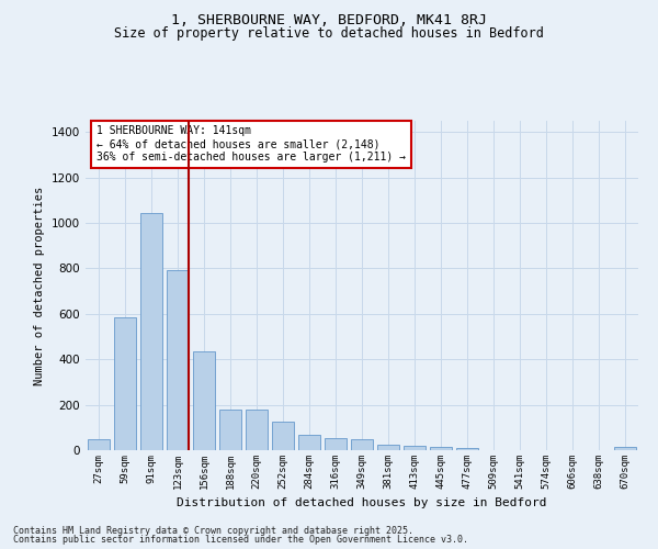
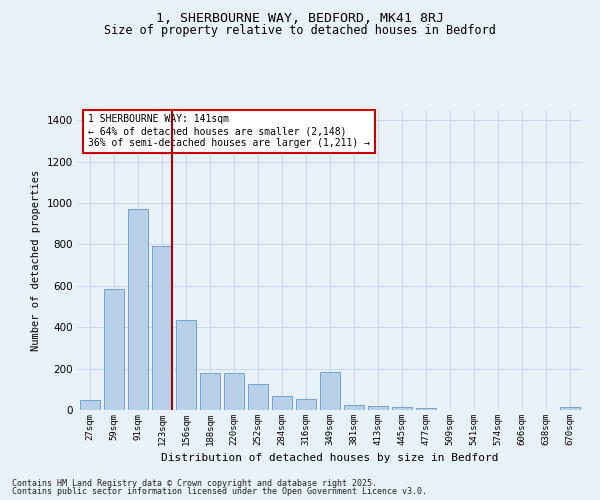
91sqm: 1045 -> 970
349sqm: 50 -> 185
